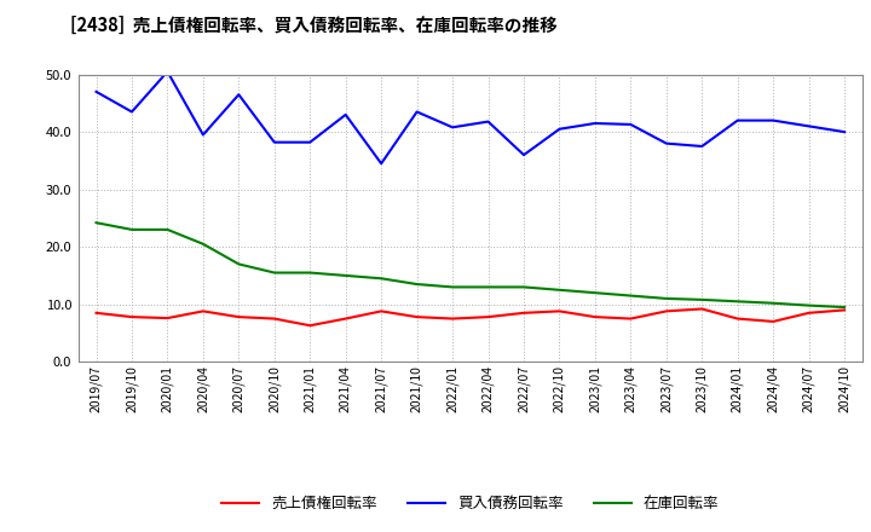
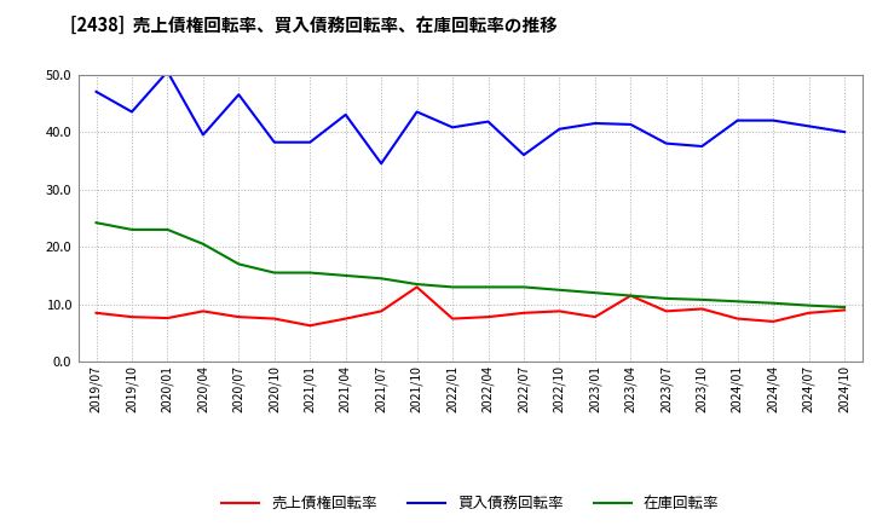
売上債権回転率/2021/10: 7.8 -> 13.0
売上債権回転率/2023/04: 7.5 -> 11.5
